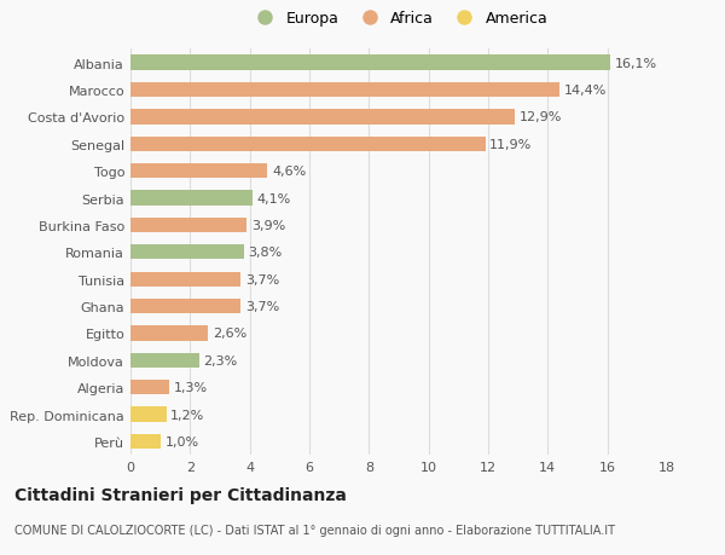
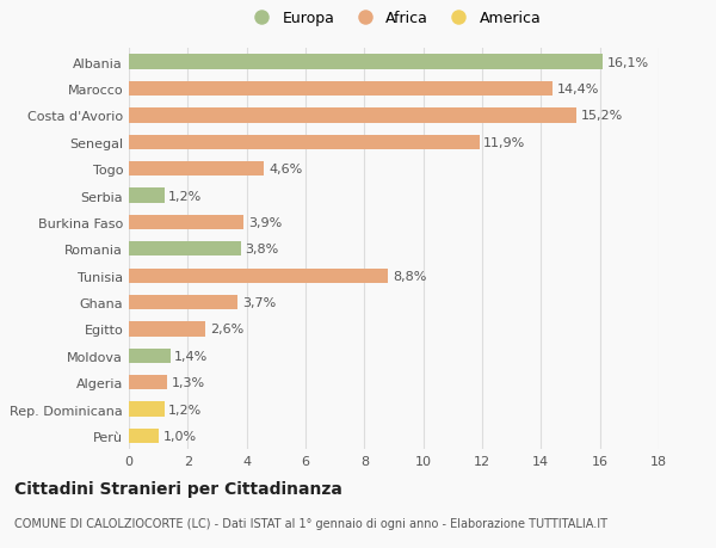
Costa d'Avorio: 12,9% -> 15,2%
Serbia: 4,1% -> 1,2%
Tunisia: 3,7% -> 8,8%
Moldova: 2,3% -> 1,4%
